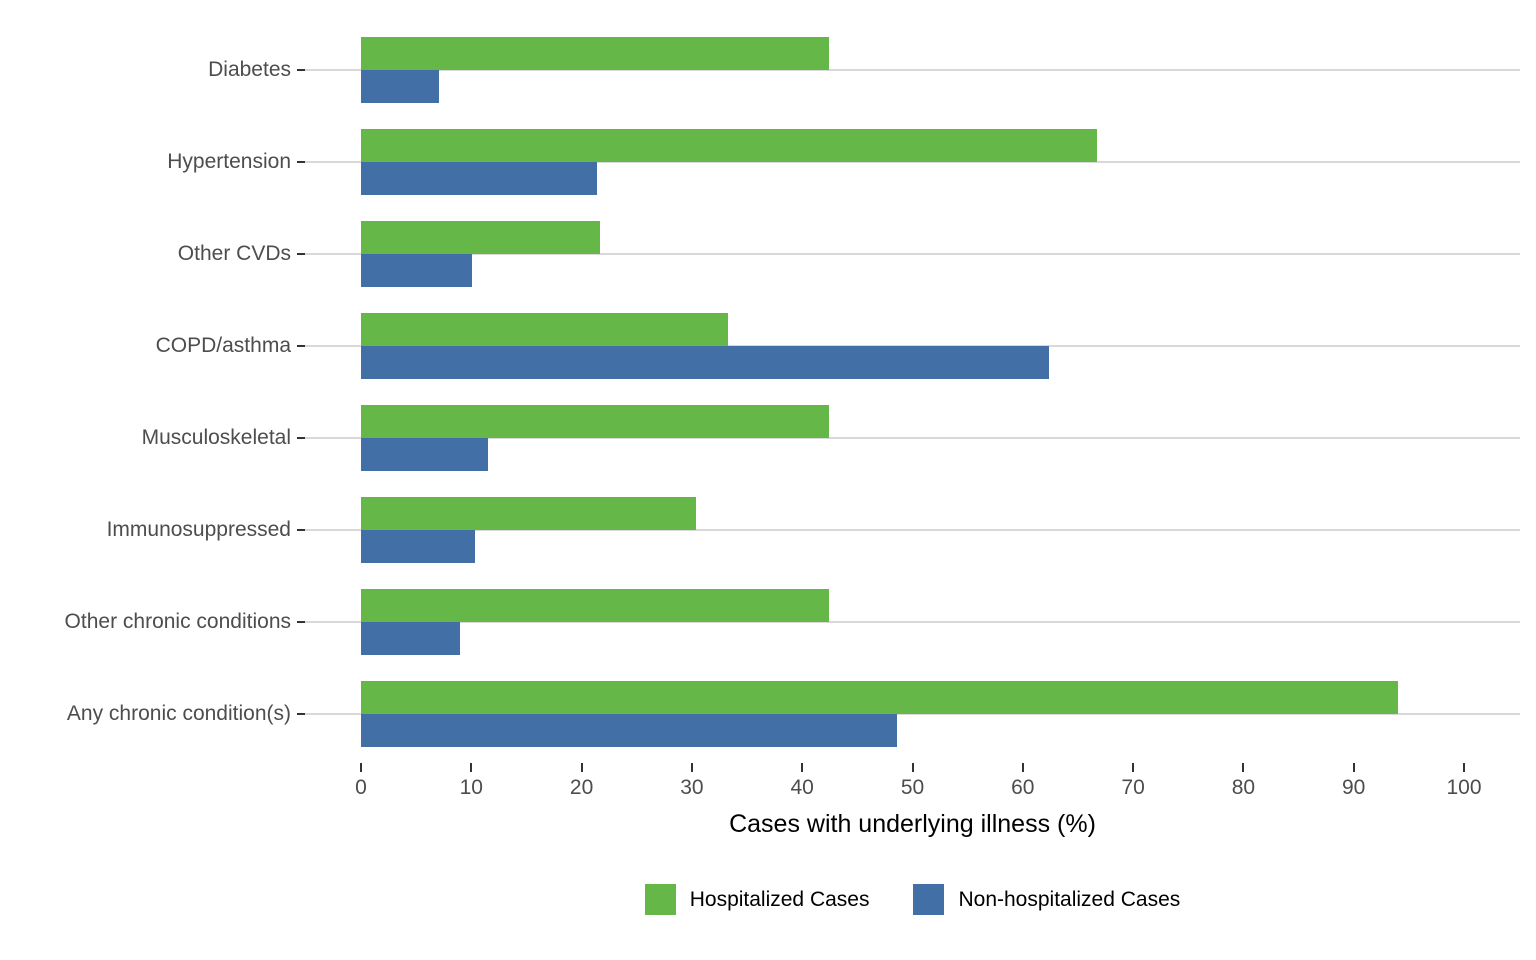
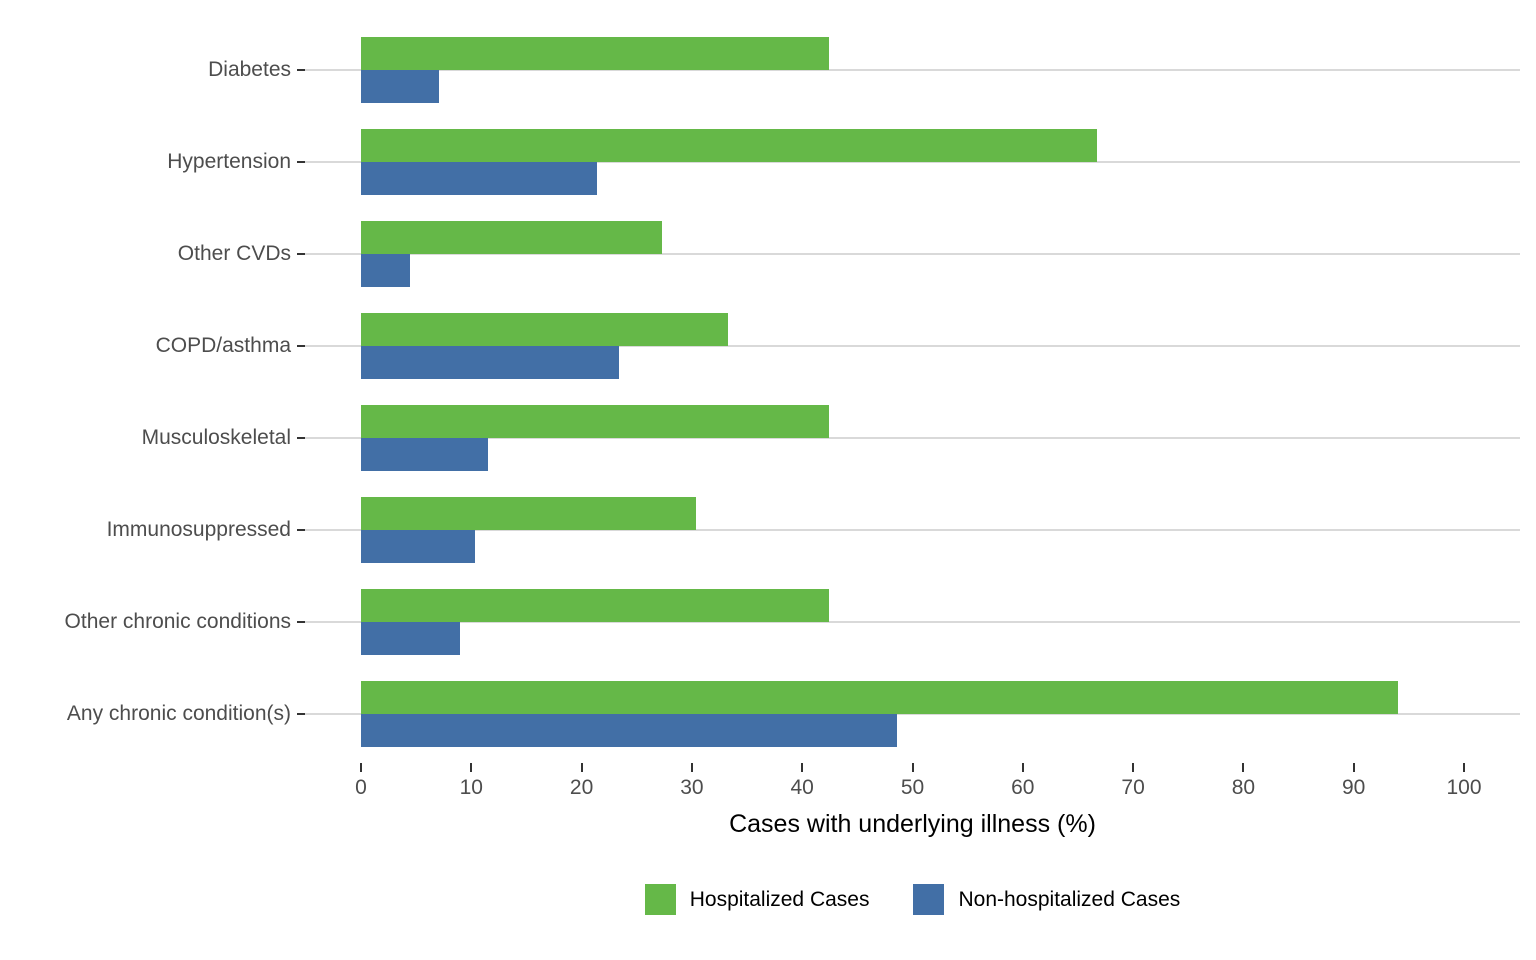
Hospitalized Cases/Other CVDs: 21.7 -> 27.3
Non-hospitalized Cases/Other CVDs: 10.1 -> 4.4
Non-hospitalized Cases/COPD/asthma: 62.4 -> 23.4
